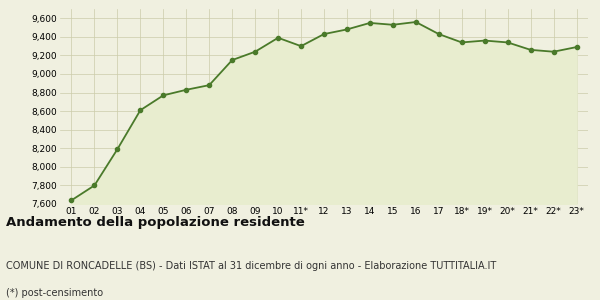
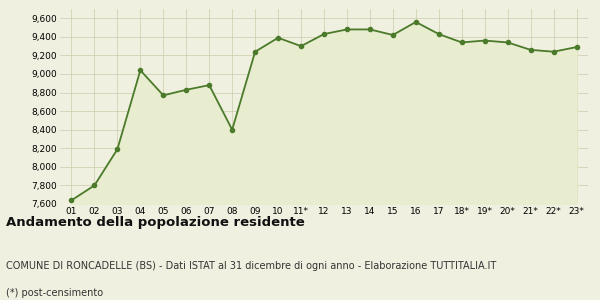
04: 8,610 -> 9,040
08: 9,150 -> 8,400
14: 9,550 -> 9,480
15: 9,530 -> 9,420
